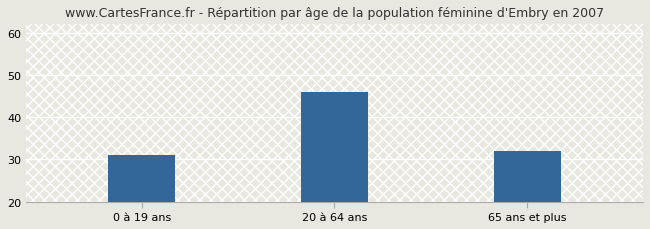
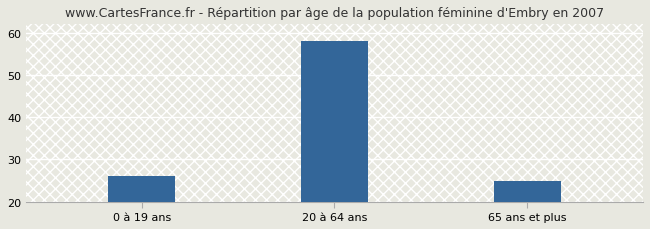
0 à 19 ans: 31 -> 26
20 à 64 ans: 46 -> 58
65 ans et plus: 32 -> 25
